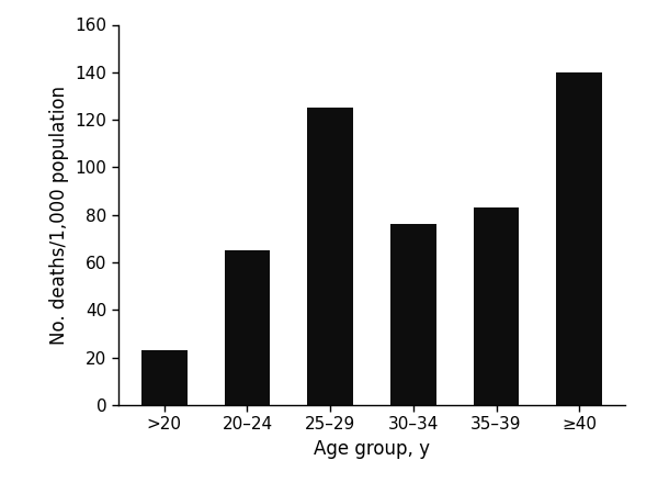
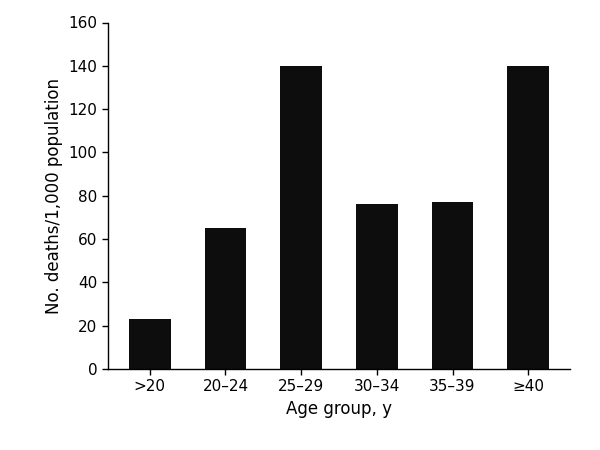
25–29: 125 -> 140
35–39: 83 -> 77
